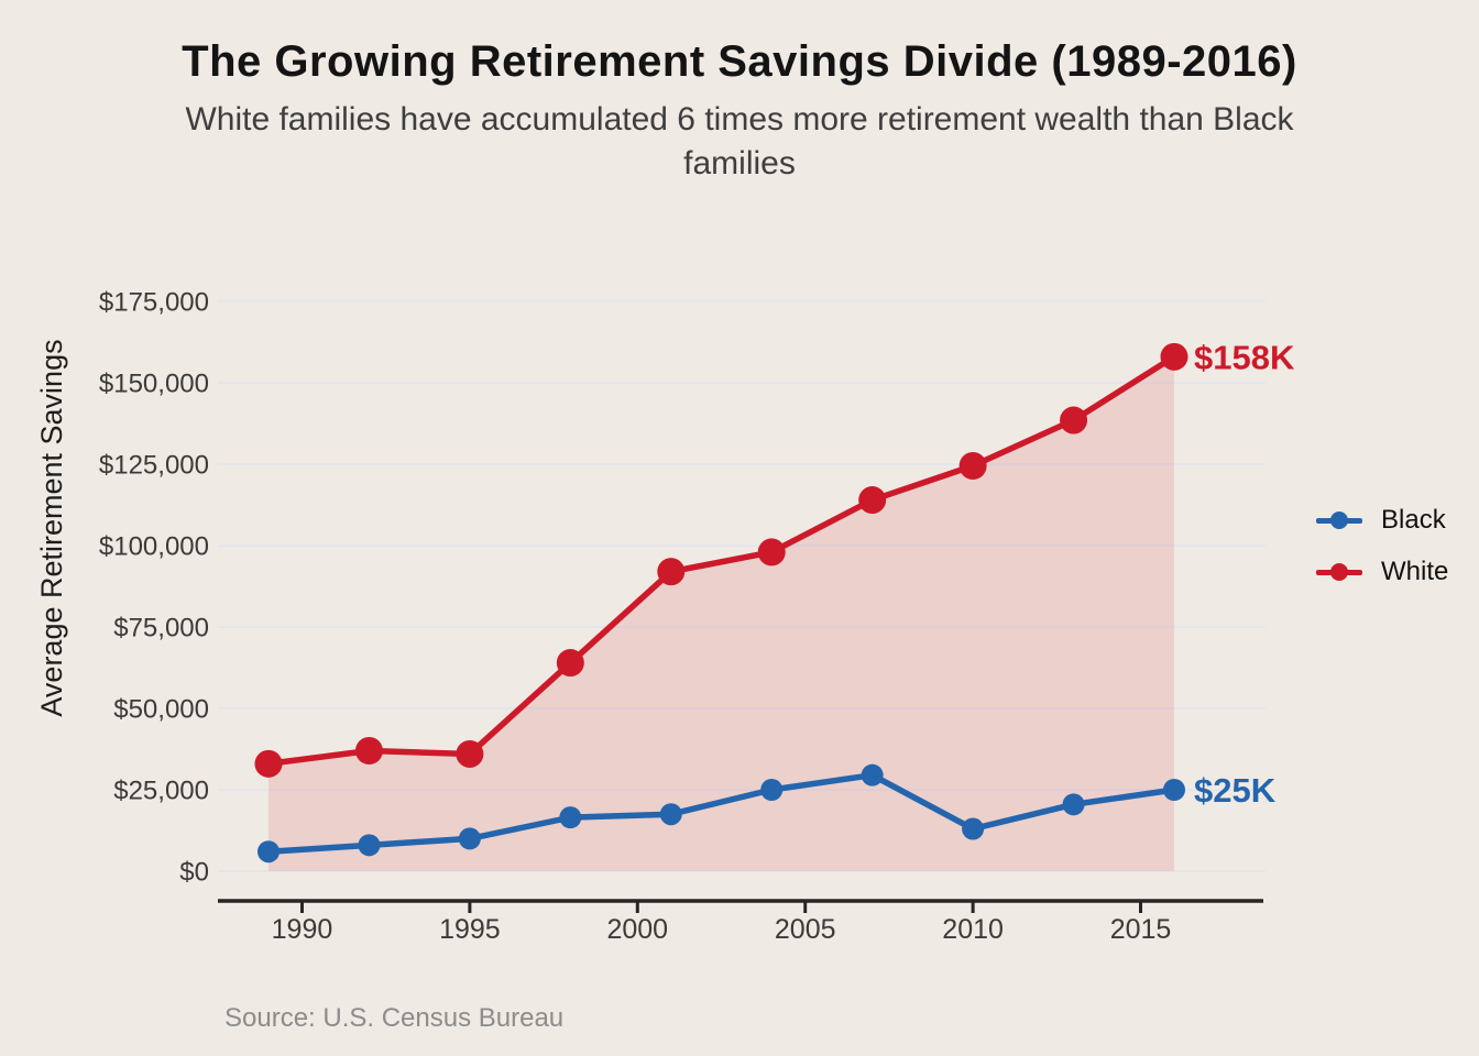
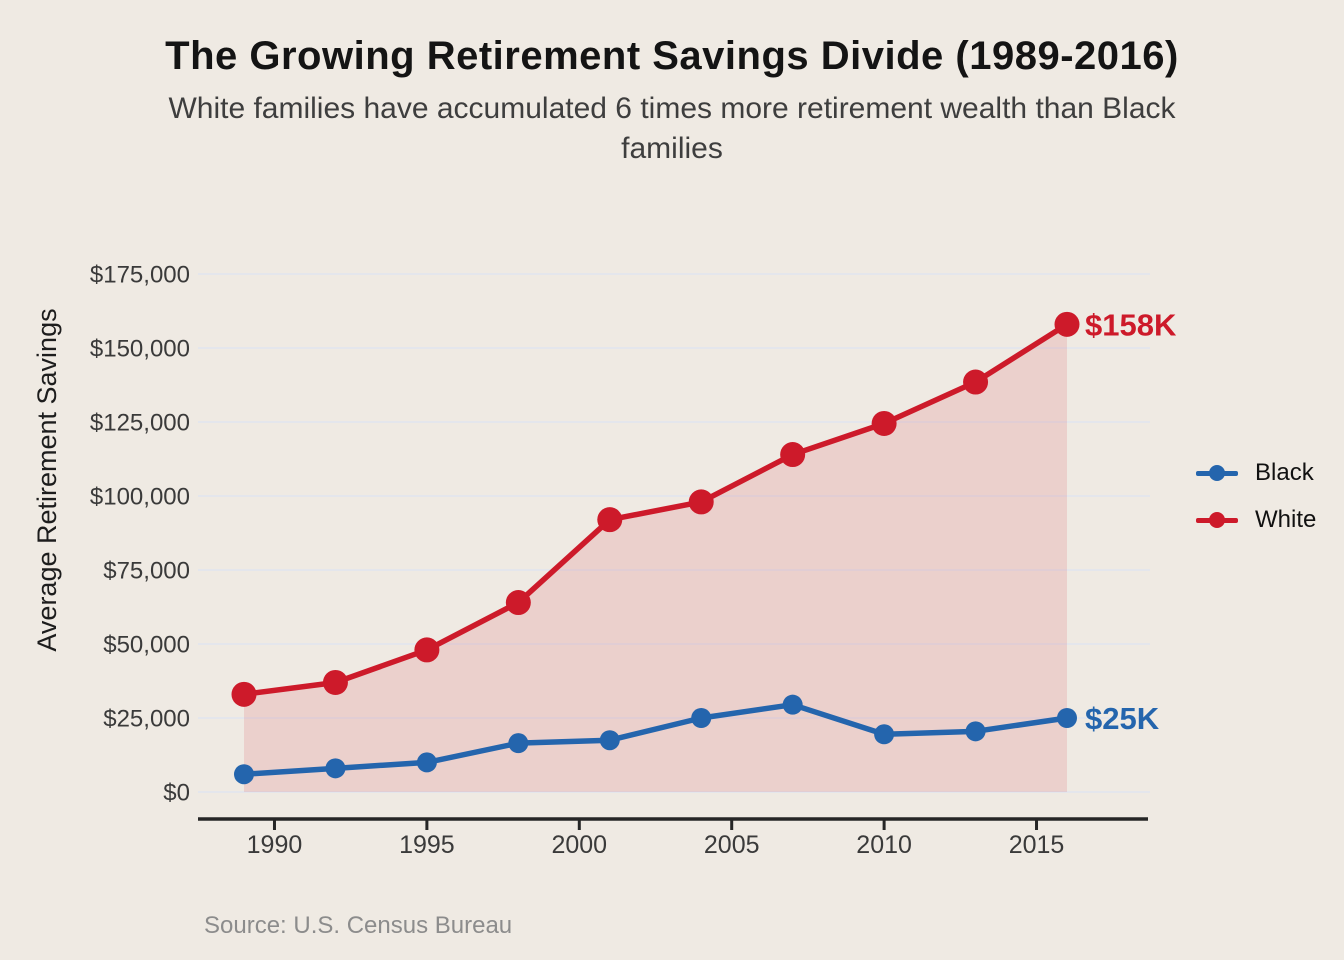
White/1995: $36000 -> $48000
Black/2010: $13000 -> $20000
